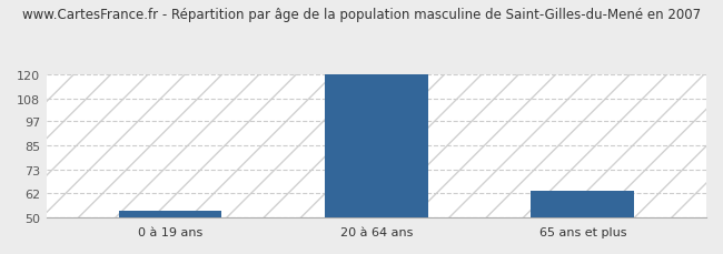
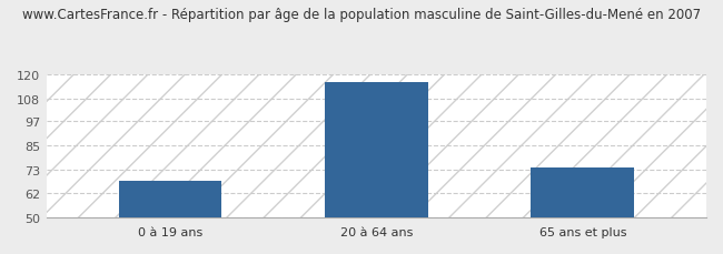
0 à 19 ans: 53 -> 68
20 à 64 ans: 120 -> 116
65 ans et plus: 63 -> 74
